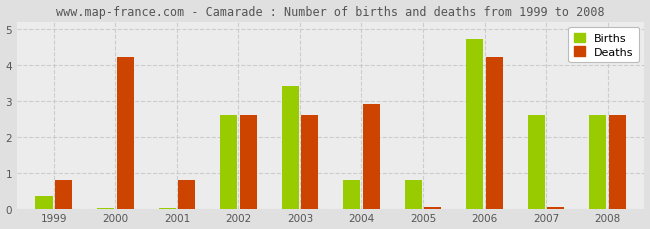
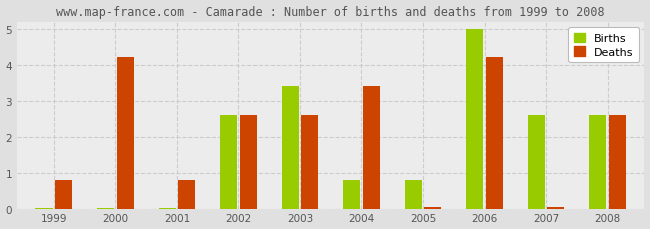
Births/1999: 0.35 -> 0.02
Deaths/2004: 2.90 -> 3.40
Births/2006: 4.70 -> 5.00
